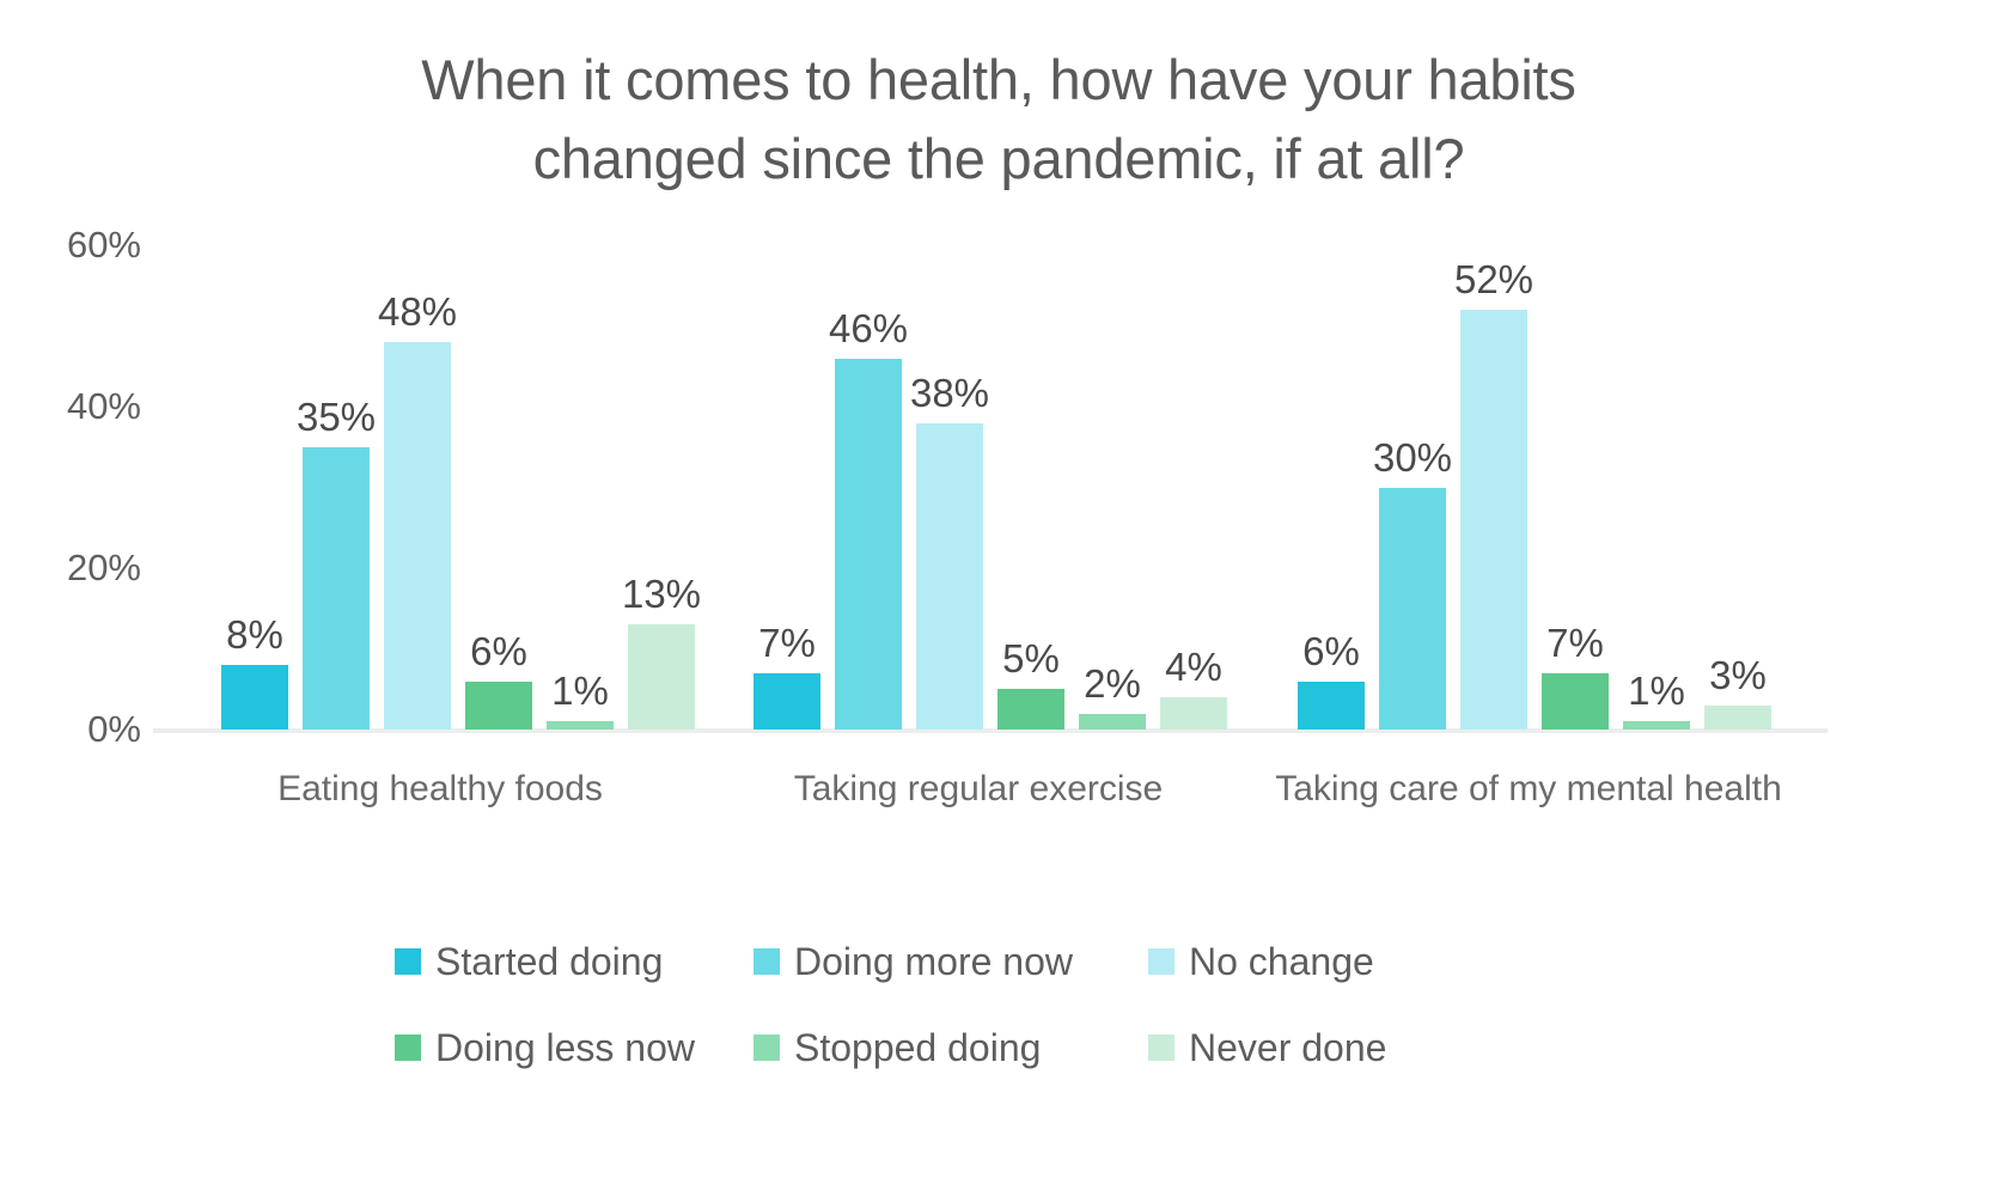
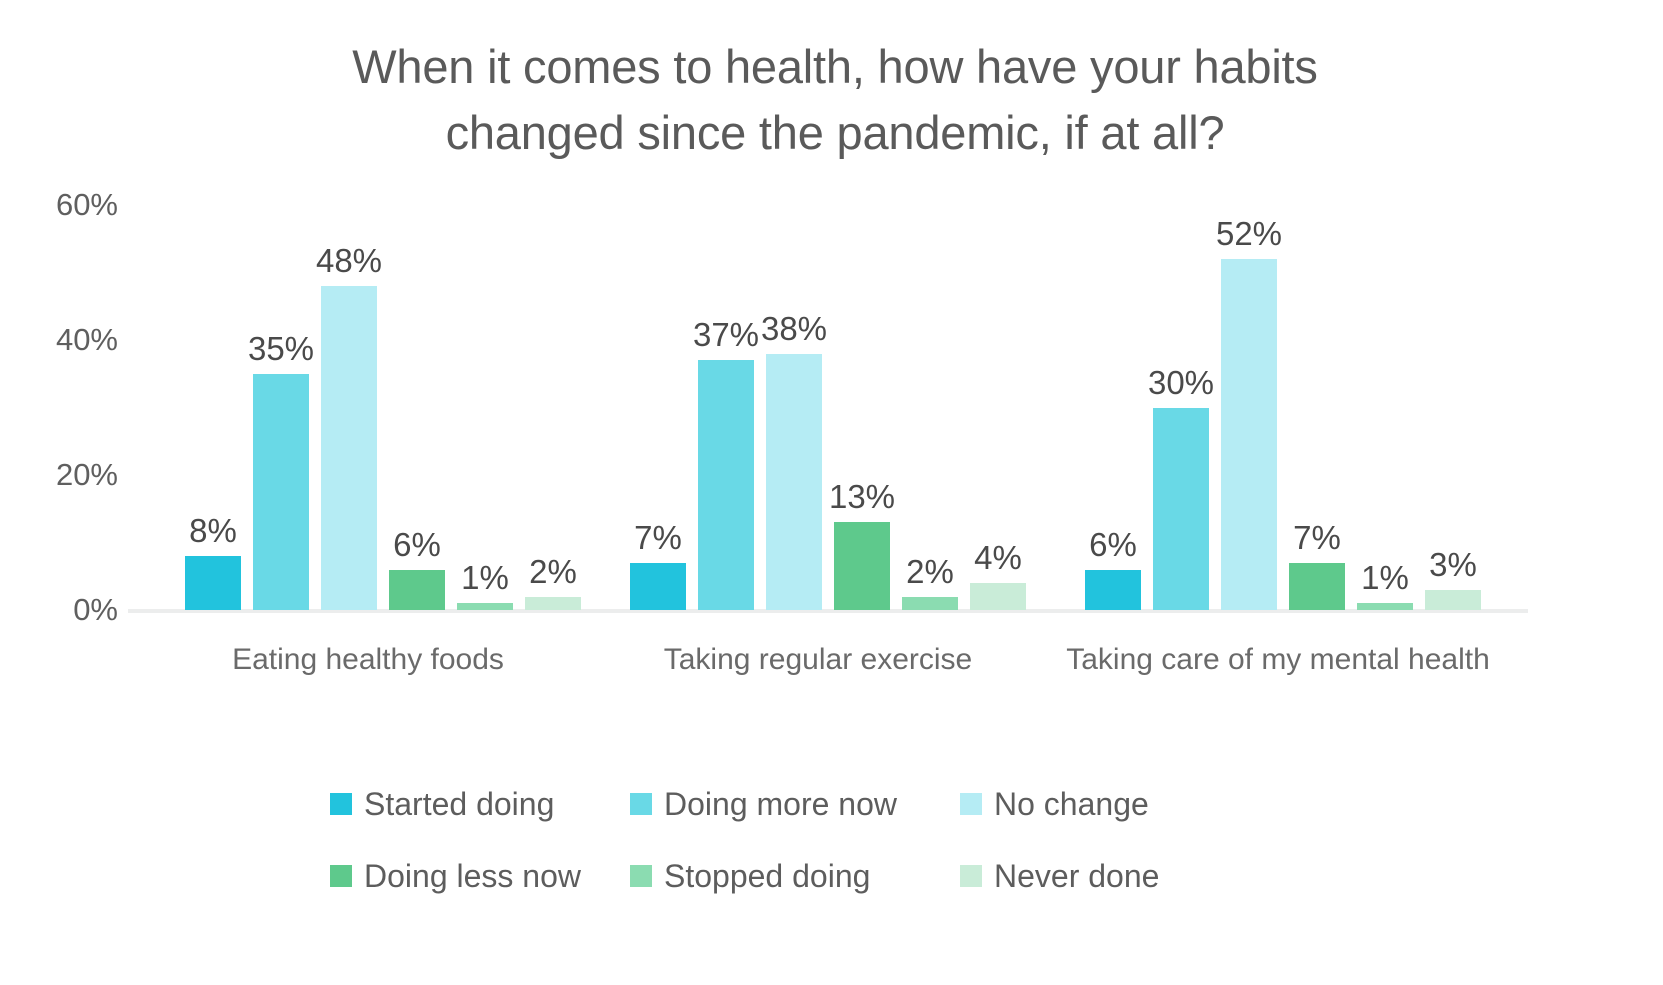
Never done/Eating healthy foods: 13% -> 2%
Doing more now/Taking regular exercise: 46% -> 37%
Doing less now/Taking regular exercise: 5% -> 13%
